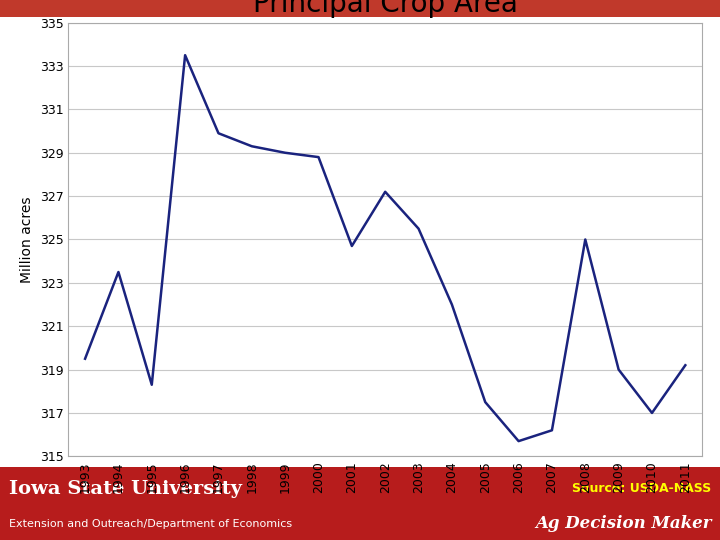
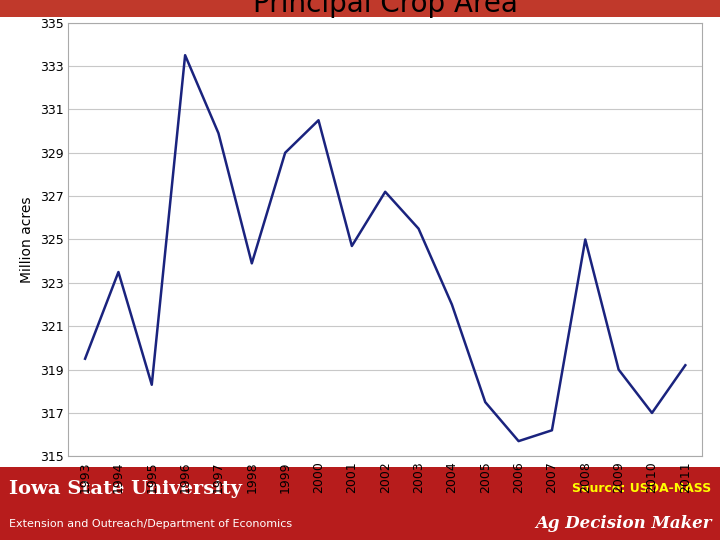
1998: 329.3 -> 323.9
2000: 328.8 -> 330.5
